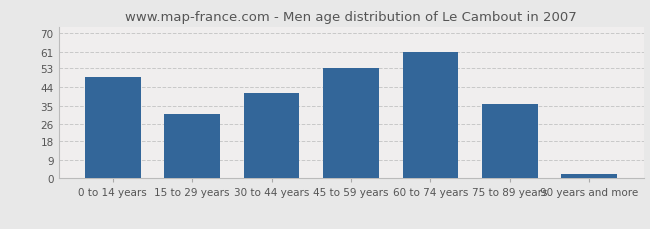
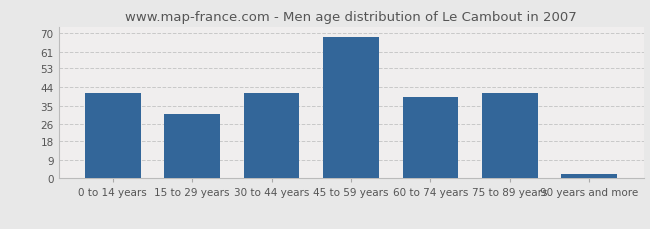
0 to 14 years: 49 -> 41
45 to 59 years: 53 -> 68
60 to 74 years: 61 -> 39
75 to 89 years: 36 -> 41
